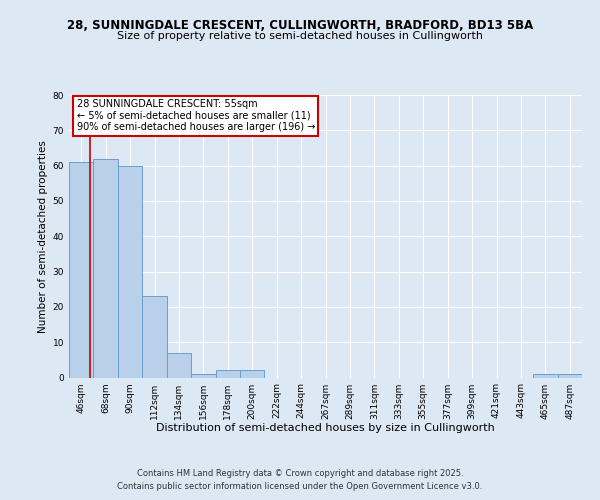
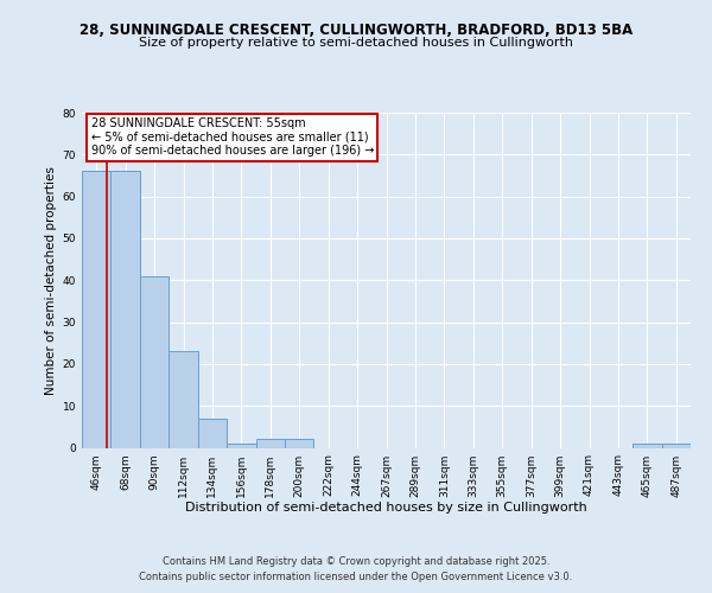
46sqm: 61 -> 66
68sqm: 62 -> 66
90sqm: 60 -> 41
